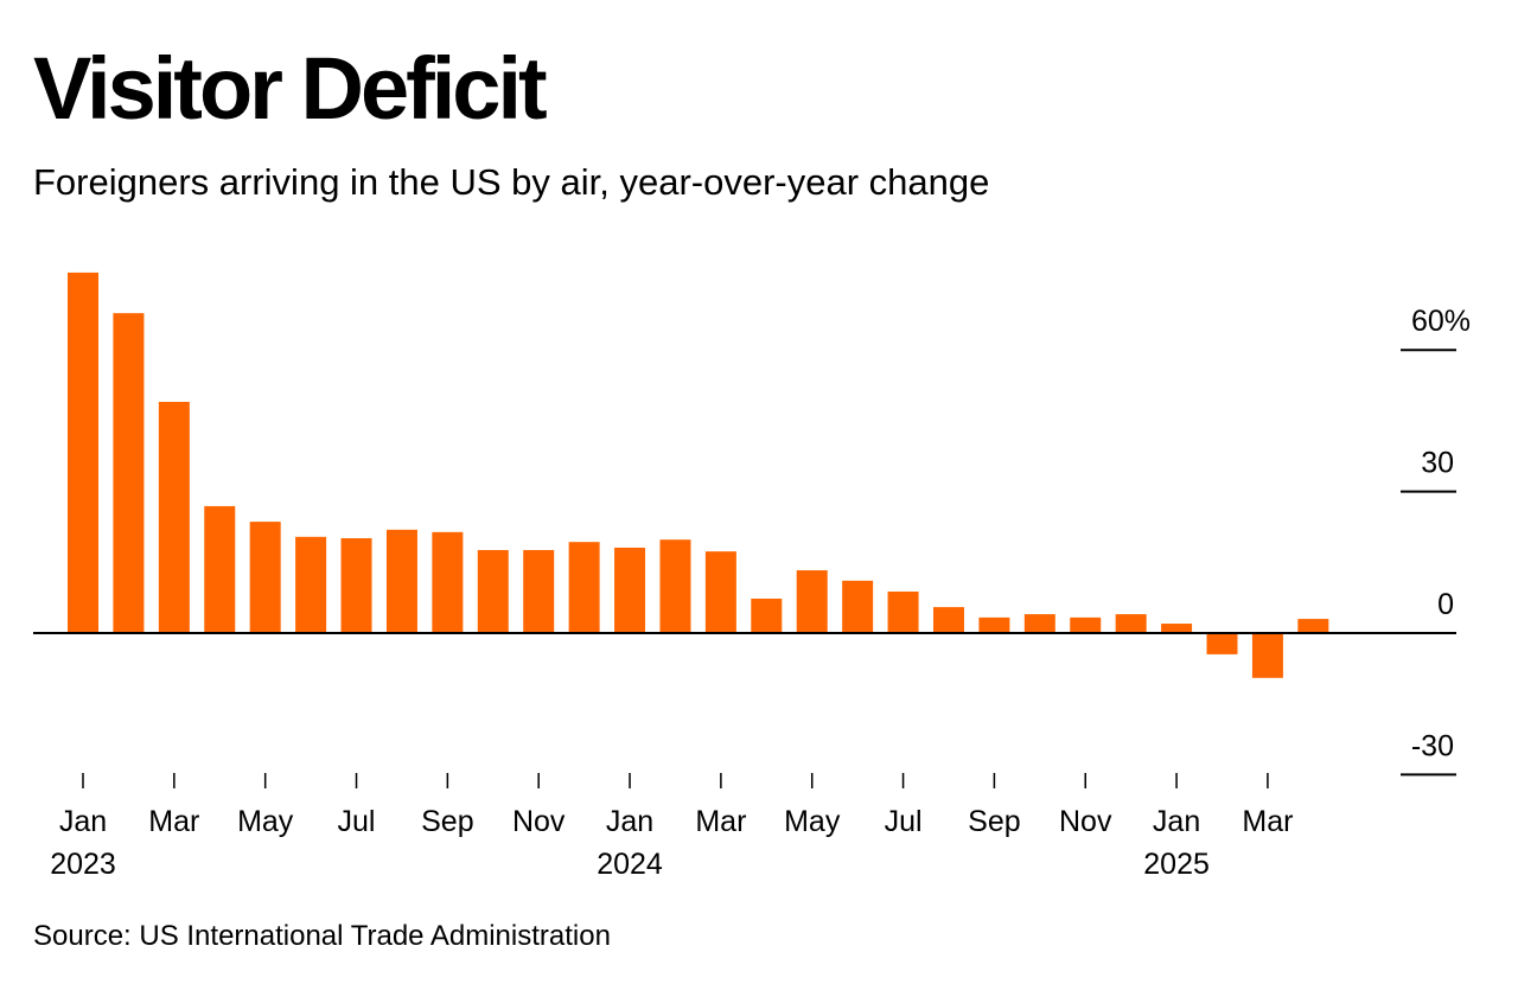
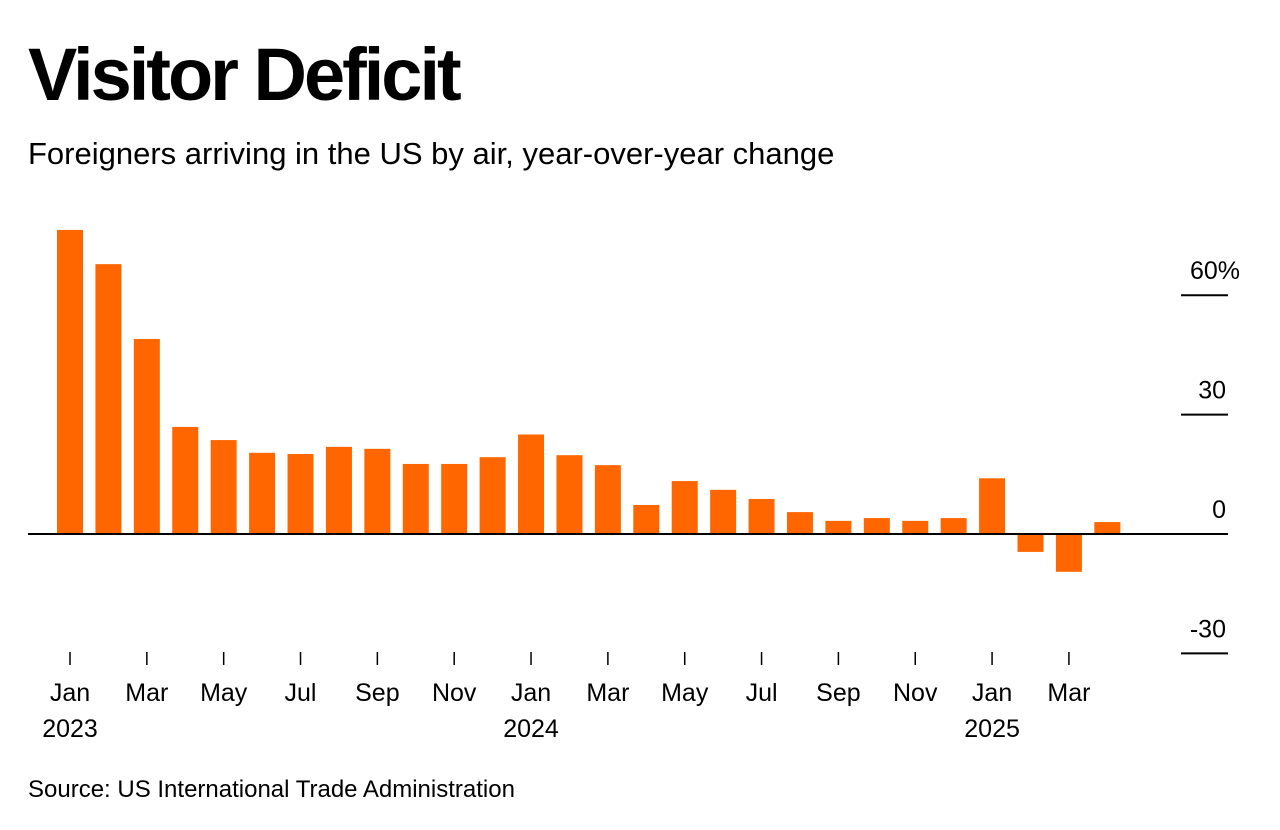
Jan 2024: 18 -> 25
Jan 2025: 2 -> 14
